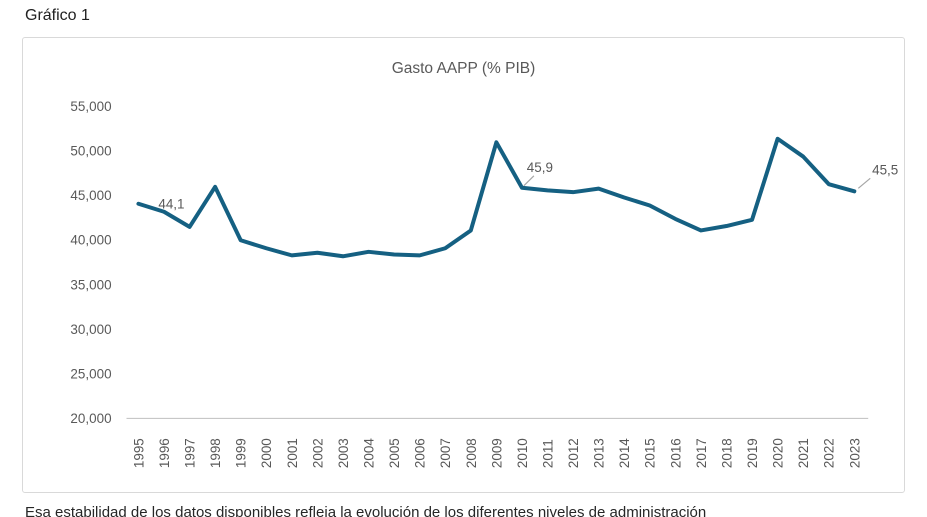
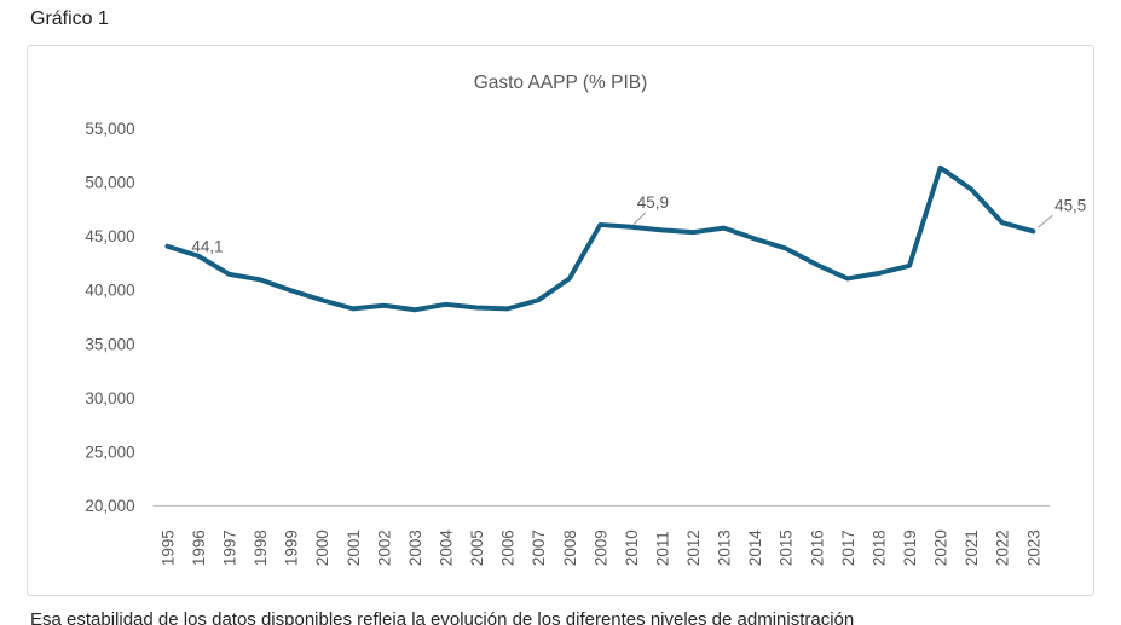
1998: 46 -> 41
2009: 51 -> 46
